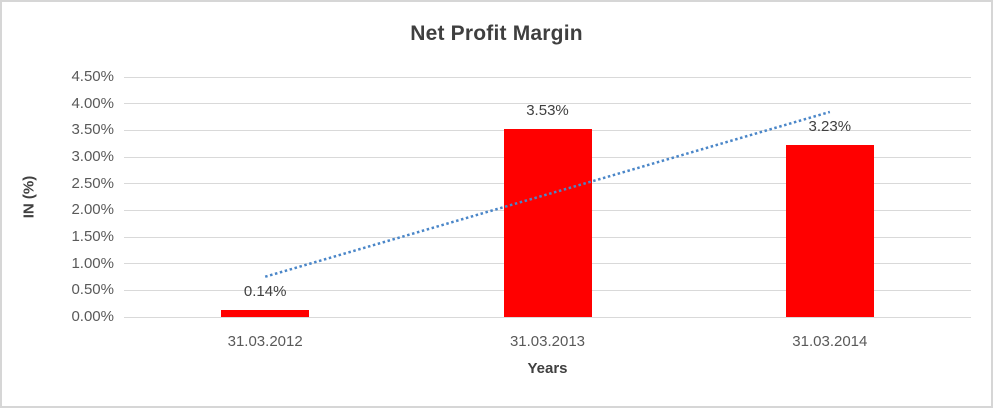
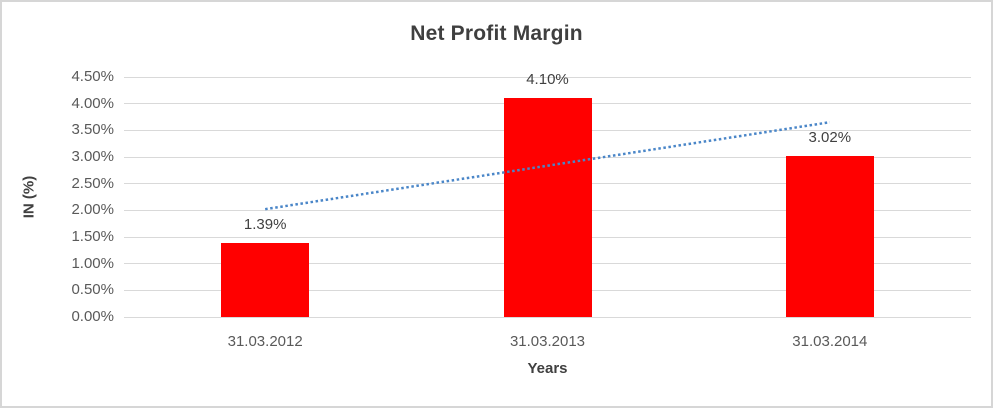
31.03.2012: 0.14% -> 1.39%
31.03.2013: 3.53% -> 4.10%
31.03.2014: 3.23% -> 3.02%
